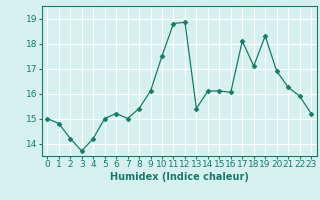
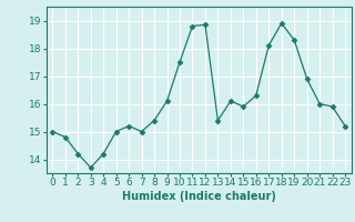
15: 16.10 -> 15.90
16: 16.05 -> 16.30
18: 17.10 -> 18.90
21: 16.25 -> 16.00
